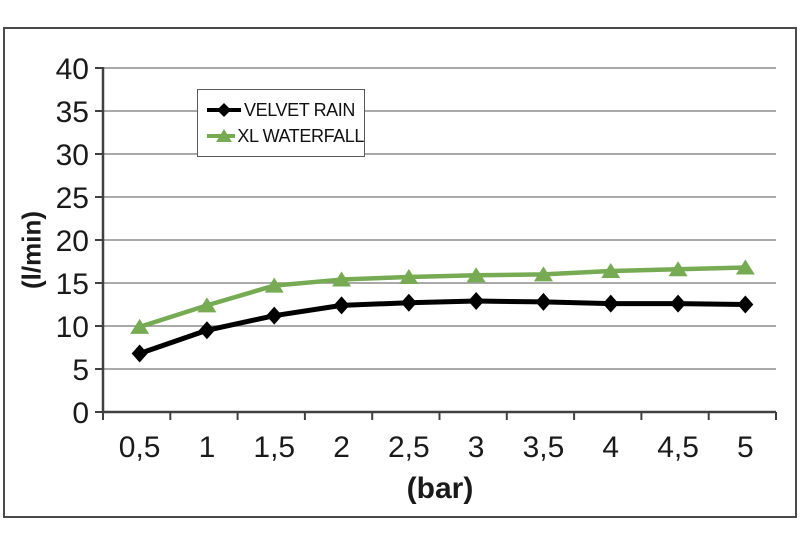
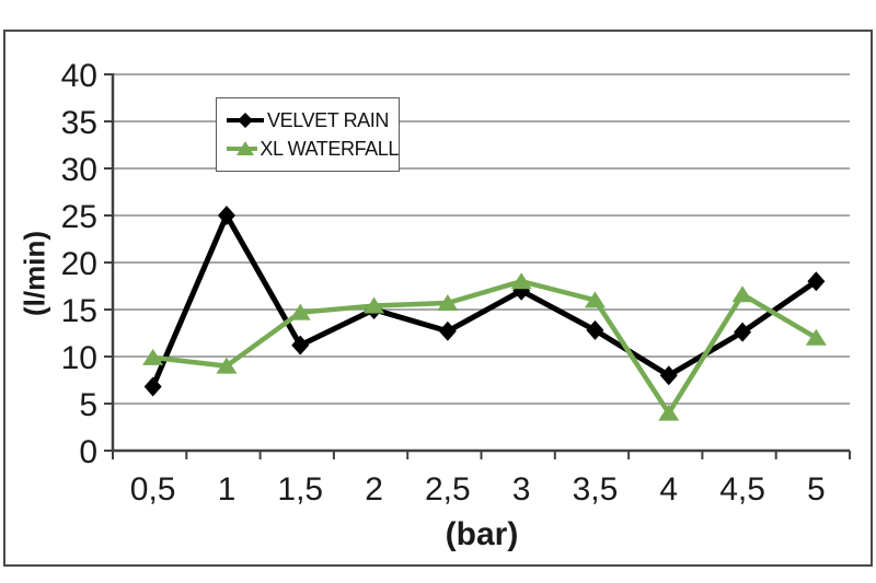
VELVET RAIN/1: 10 -> 25
XL WATERFALL/1: 12 -> 9
VELVET RAIN/2: 12 -> 15
VELVET RAIN/3: 13 -> 17
XL WATERFALL/3: 16 -> 18
VELVET RAIN/4: 13 -> 8
XL WATERFALL/4: 16 -> 4
VELVET RAIN/5: 12 -> 18
XL WATERFALL/5: 17 -> 12
